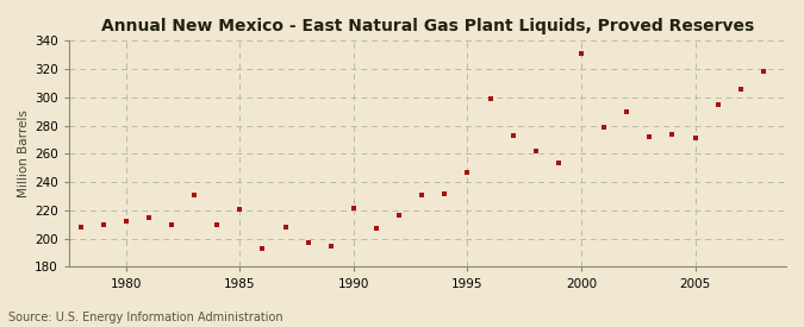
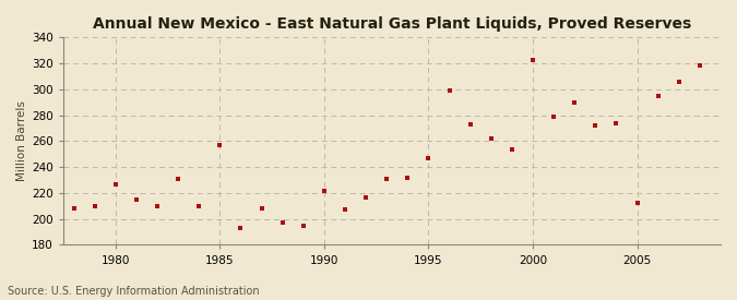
1980: 212 -> 227
1985: 221 -> 257
2000: 331 -> 323
2005: 271 -> 212
